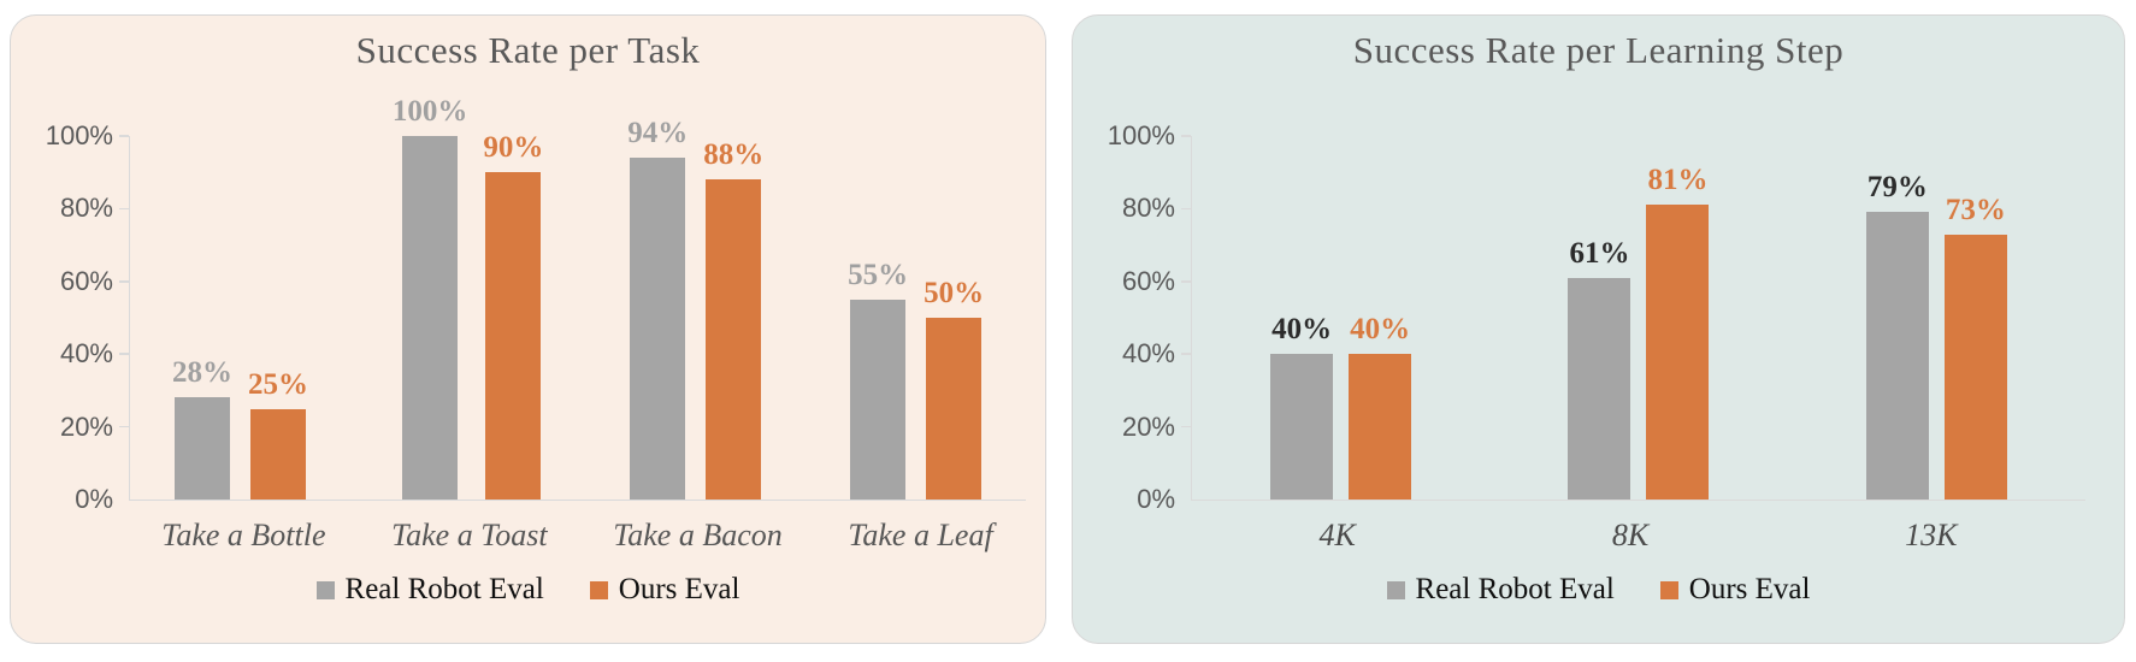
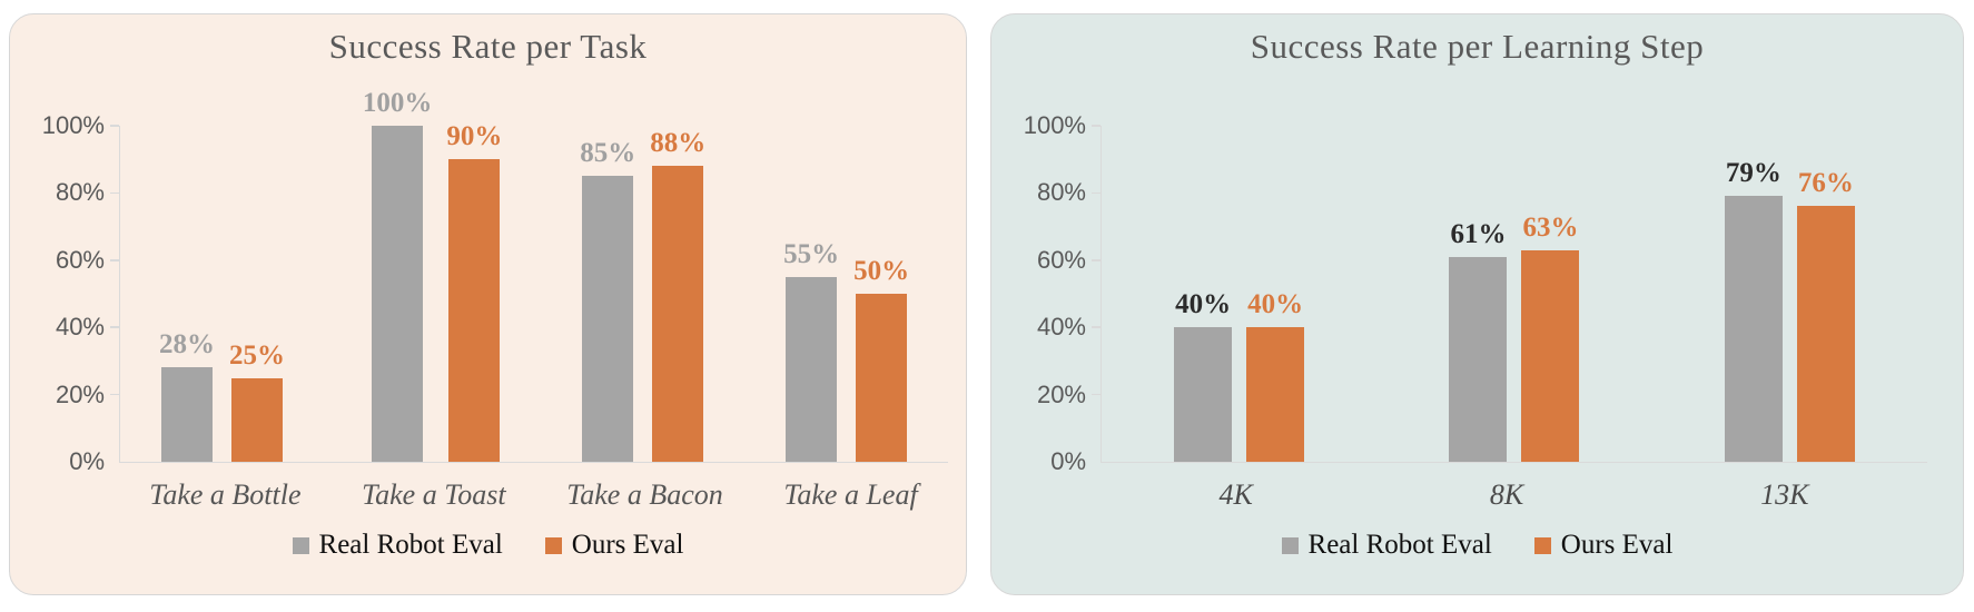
Success Rate per Task/Real Robot Eval/Take a Bacon: 94% -> 85%
Success Rate per Learning Step/Ours Eval/8K: 81% -> 63%
Success Rate per Learning Step/Ours Eval/13K: 73% -> 76%
